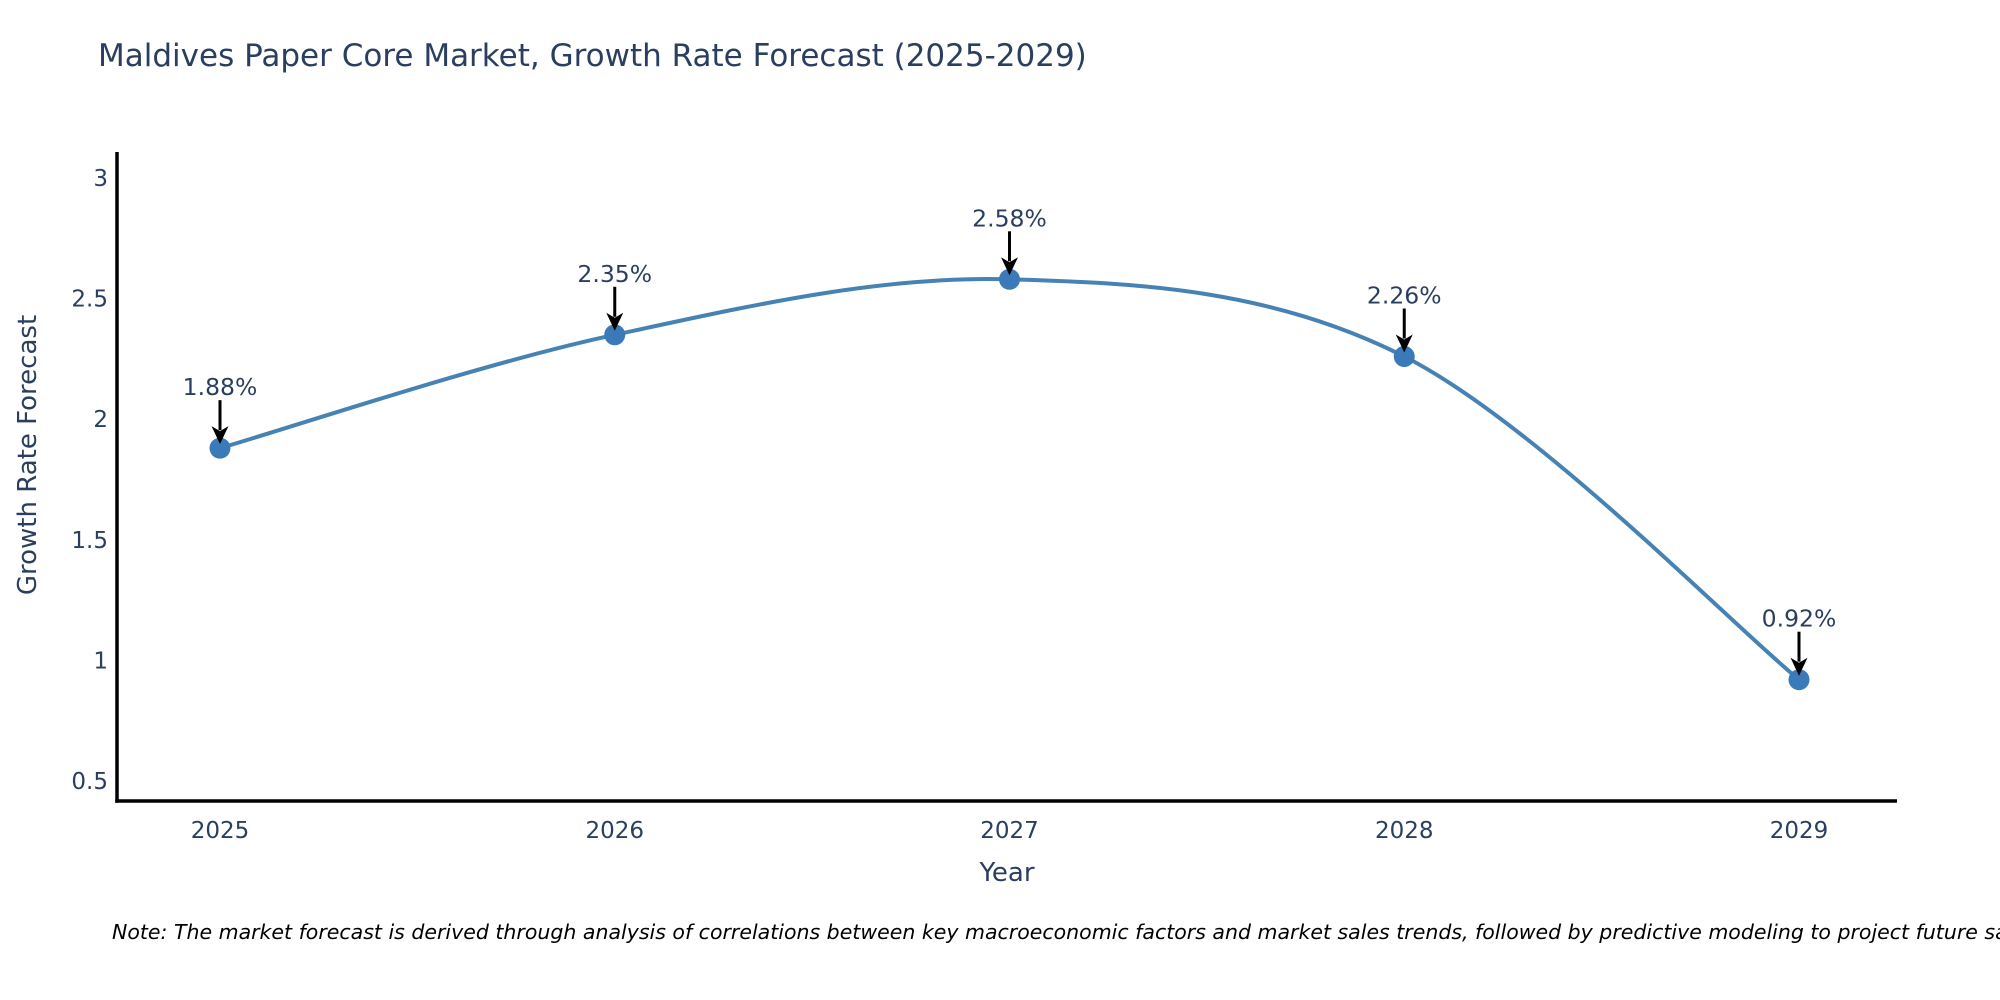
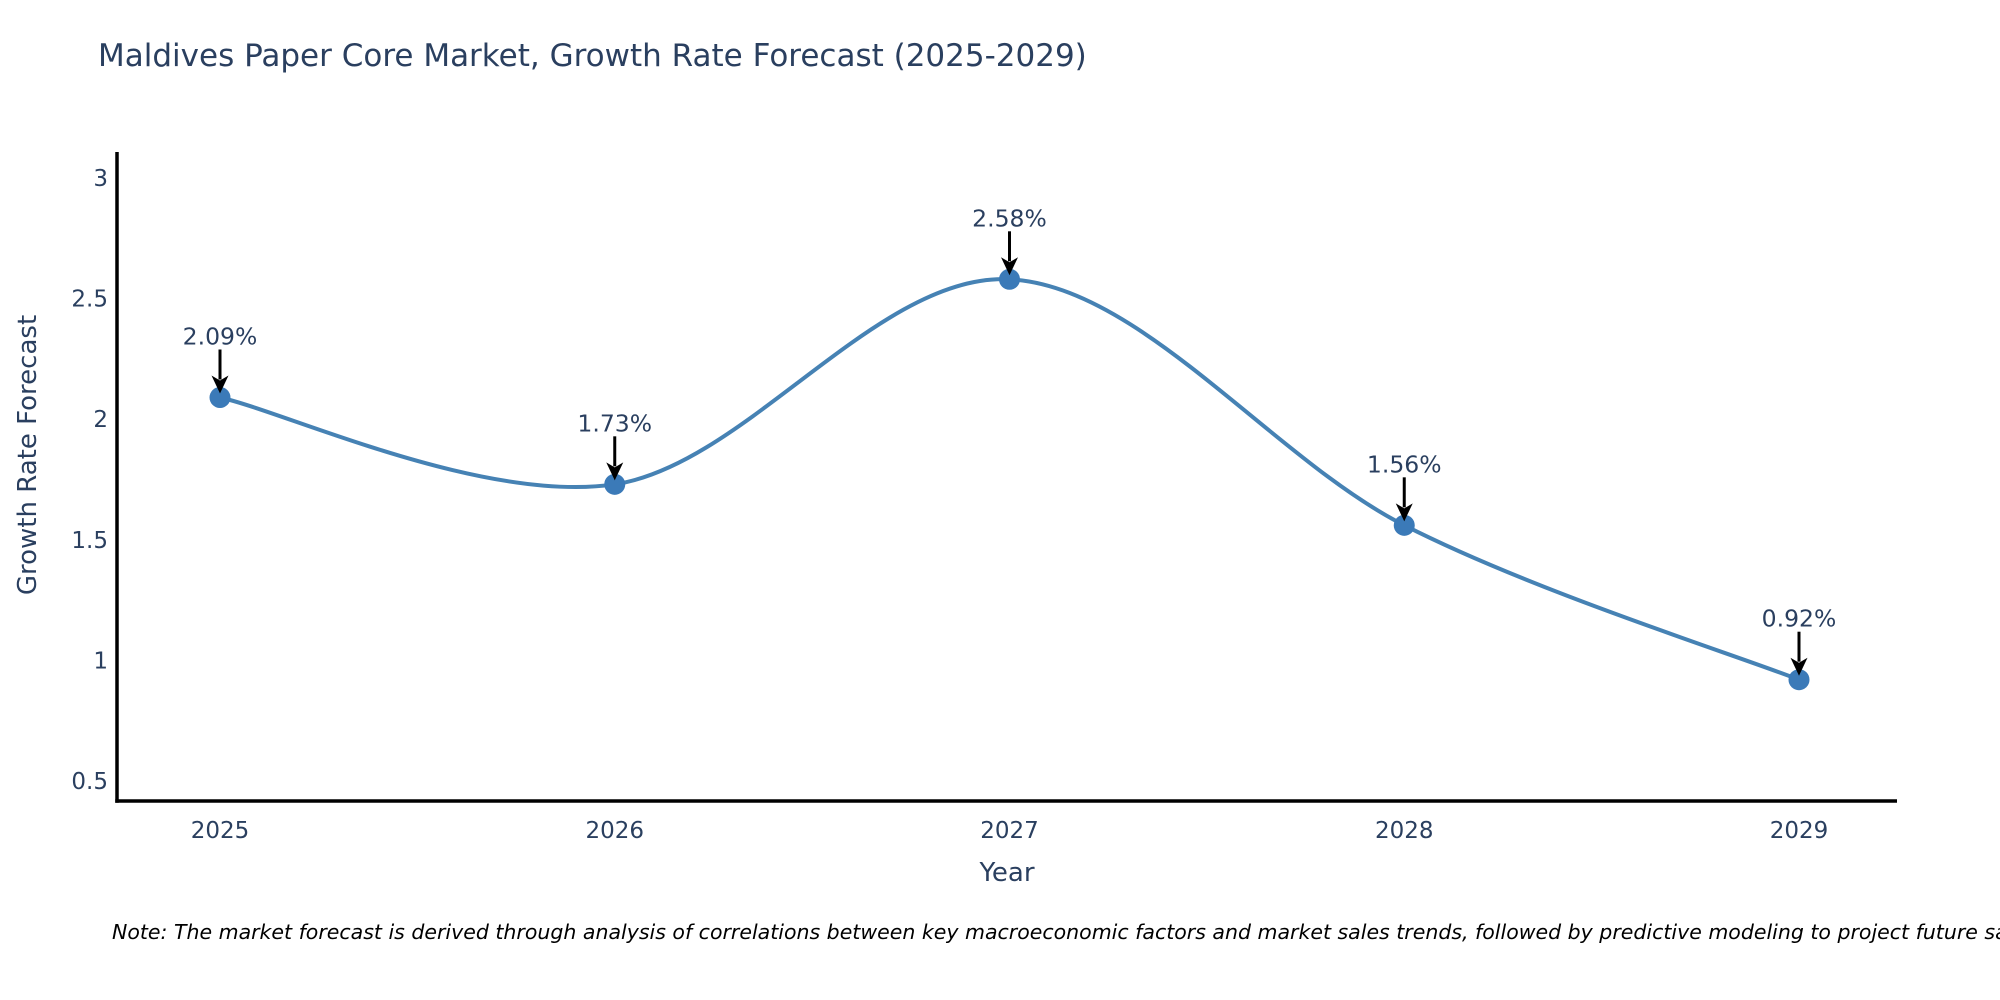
2025: 1.88% -> 2.09%
2026: 2.35% -> 1.73%
2028: 2.26% -> 1.56%
